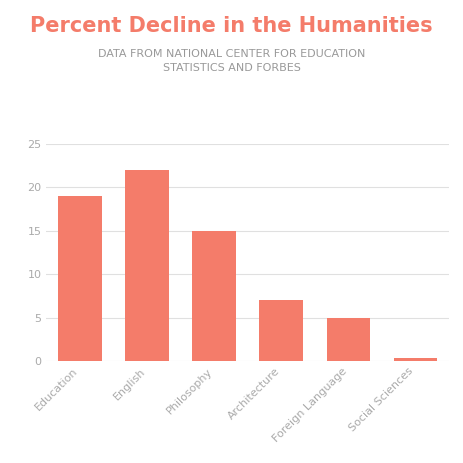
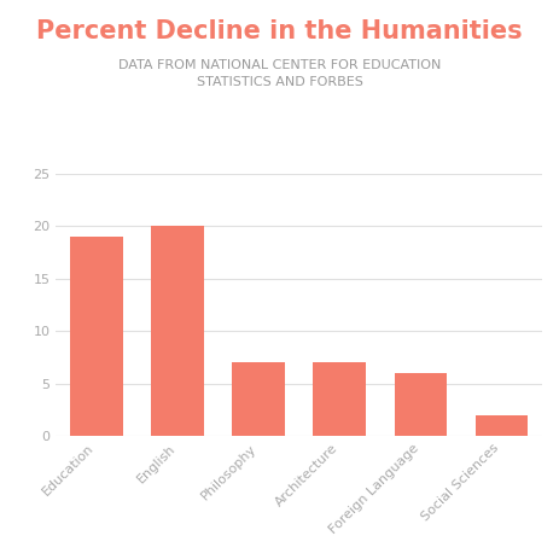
English: 22.0 -> 20.0
Philosophy: 15.0 -> 7.0
Foreign Language: 5.0 -> 6.0
Social Sciences: 0.4 -> 2.0
